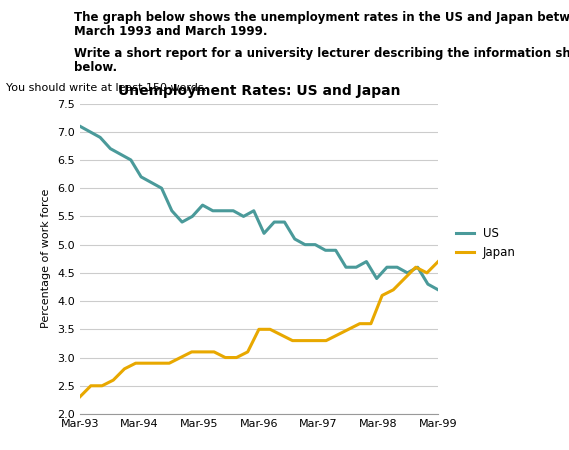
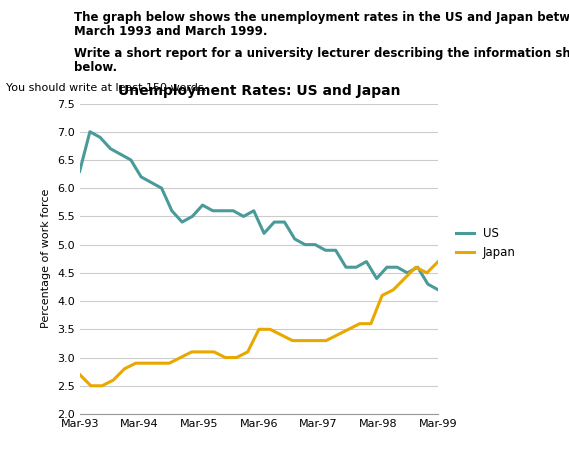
US/Mar-93: 7.1 -> 6.3
Japan/Mar-93: 2.3 -> 2.7
